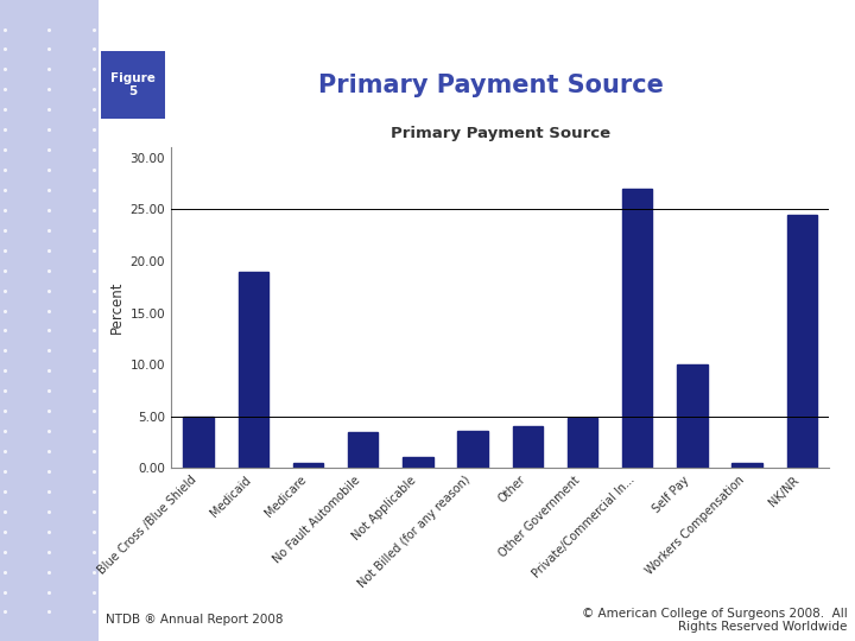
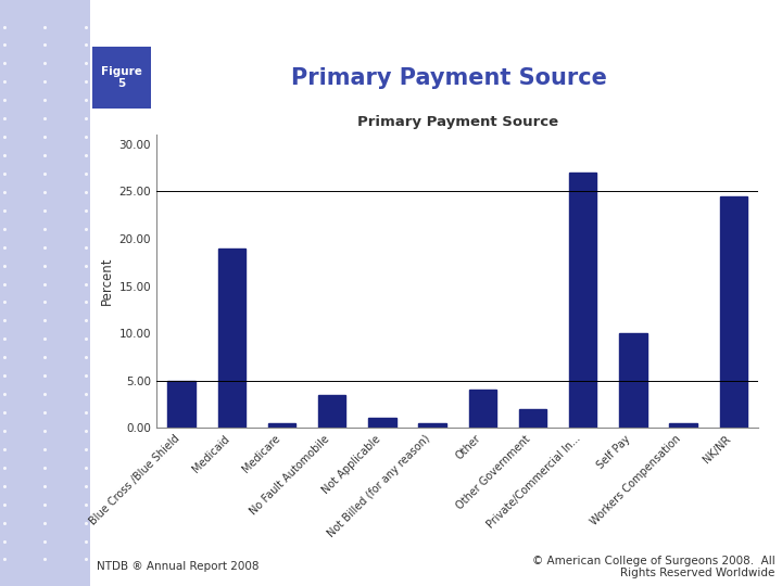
Not Billed (for any reason): 3.6 -> 0.5
Other Government: 4.8 -> 2.0
